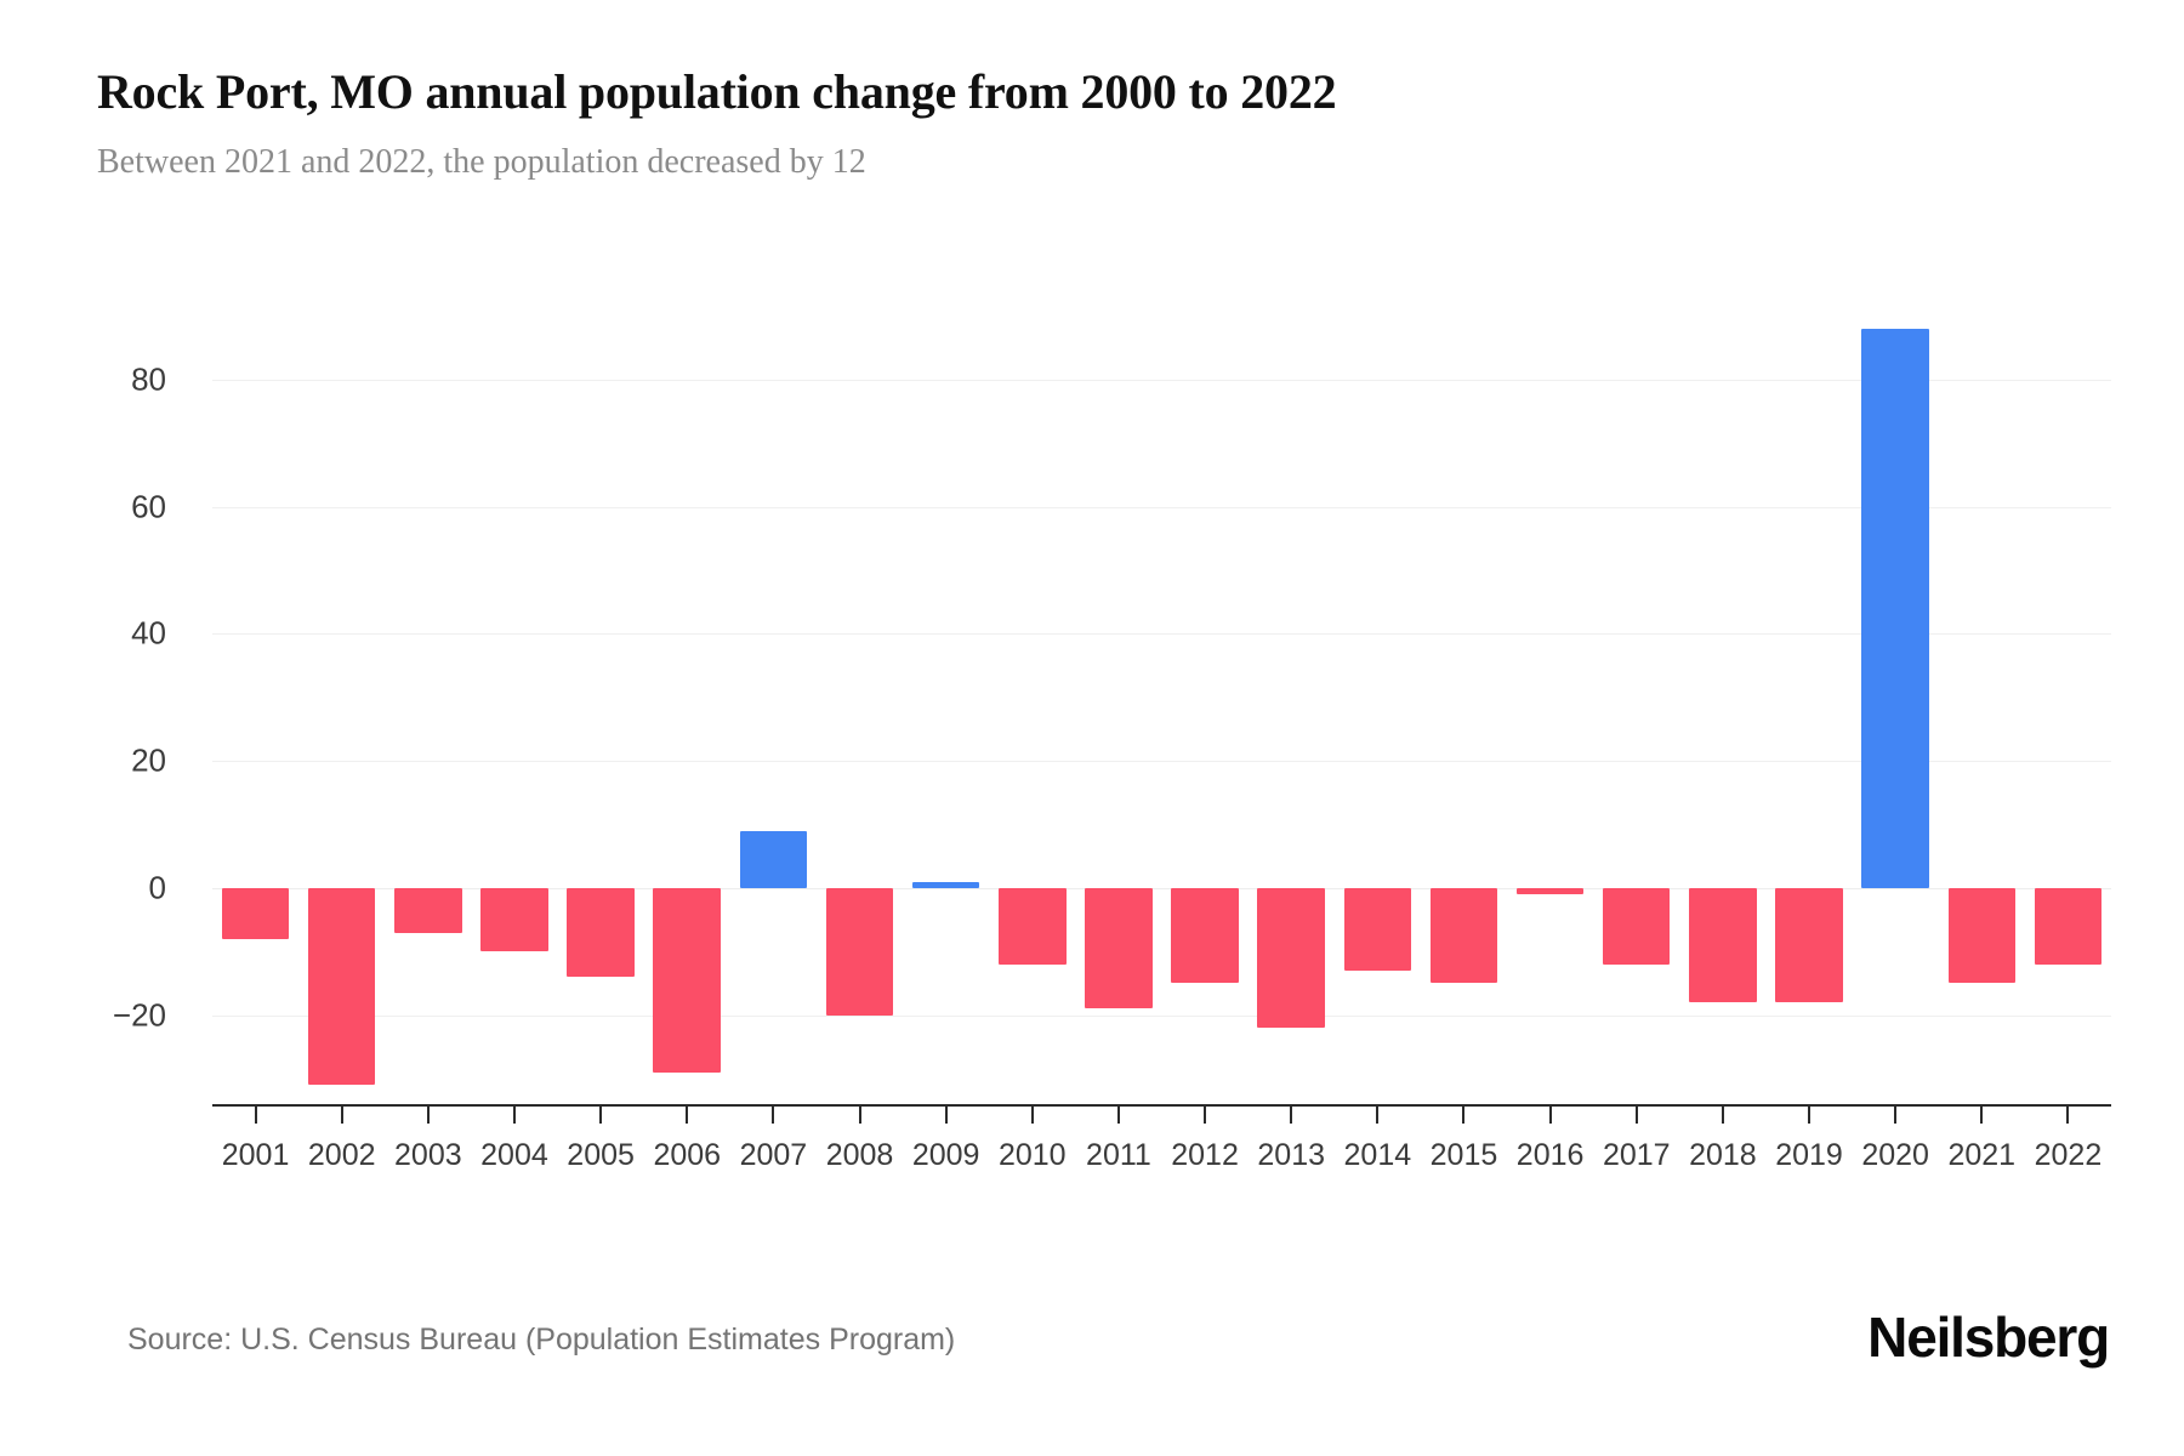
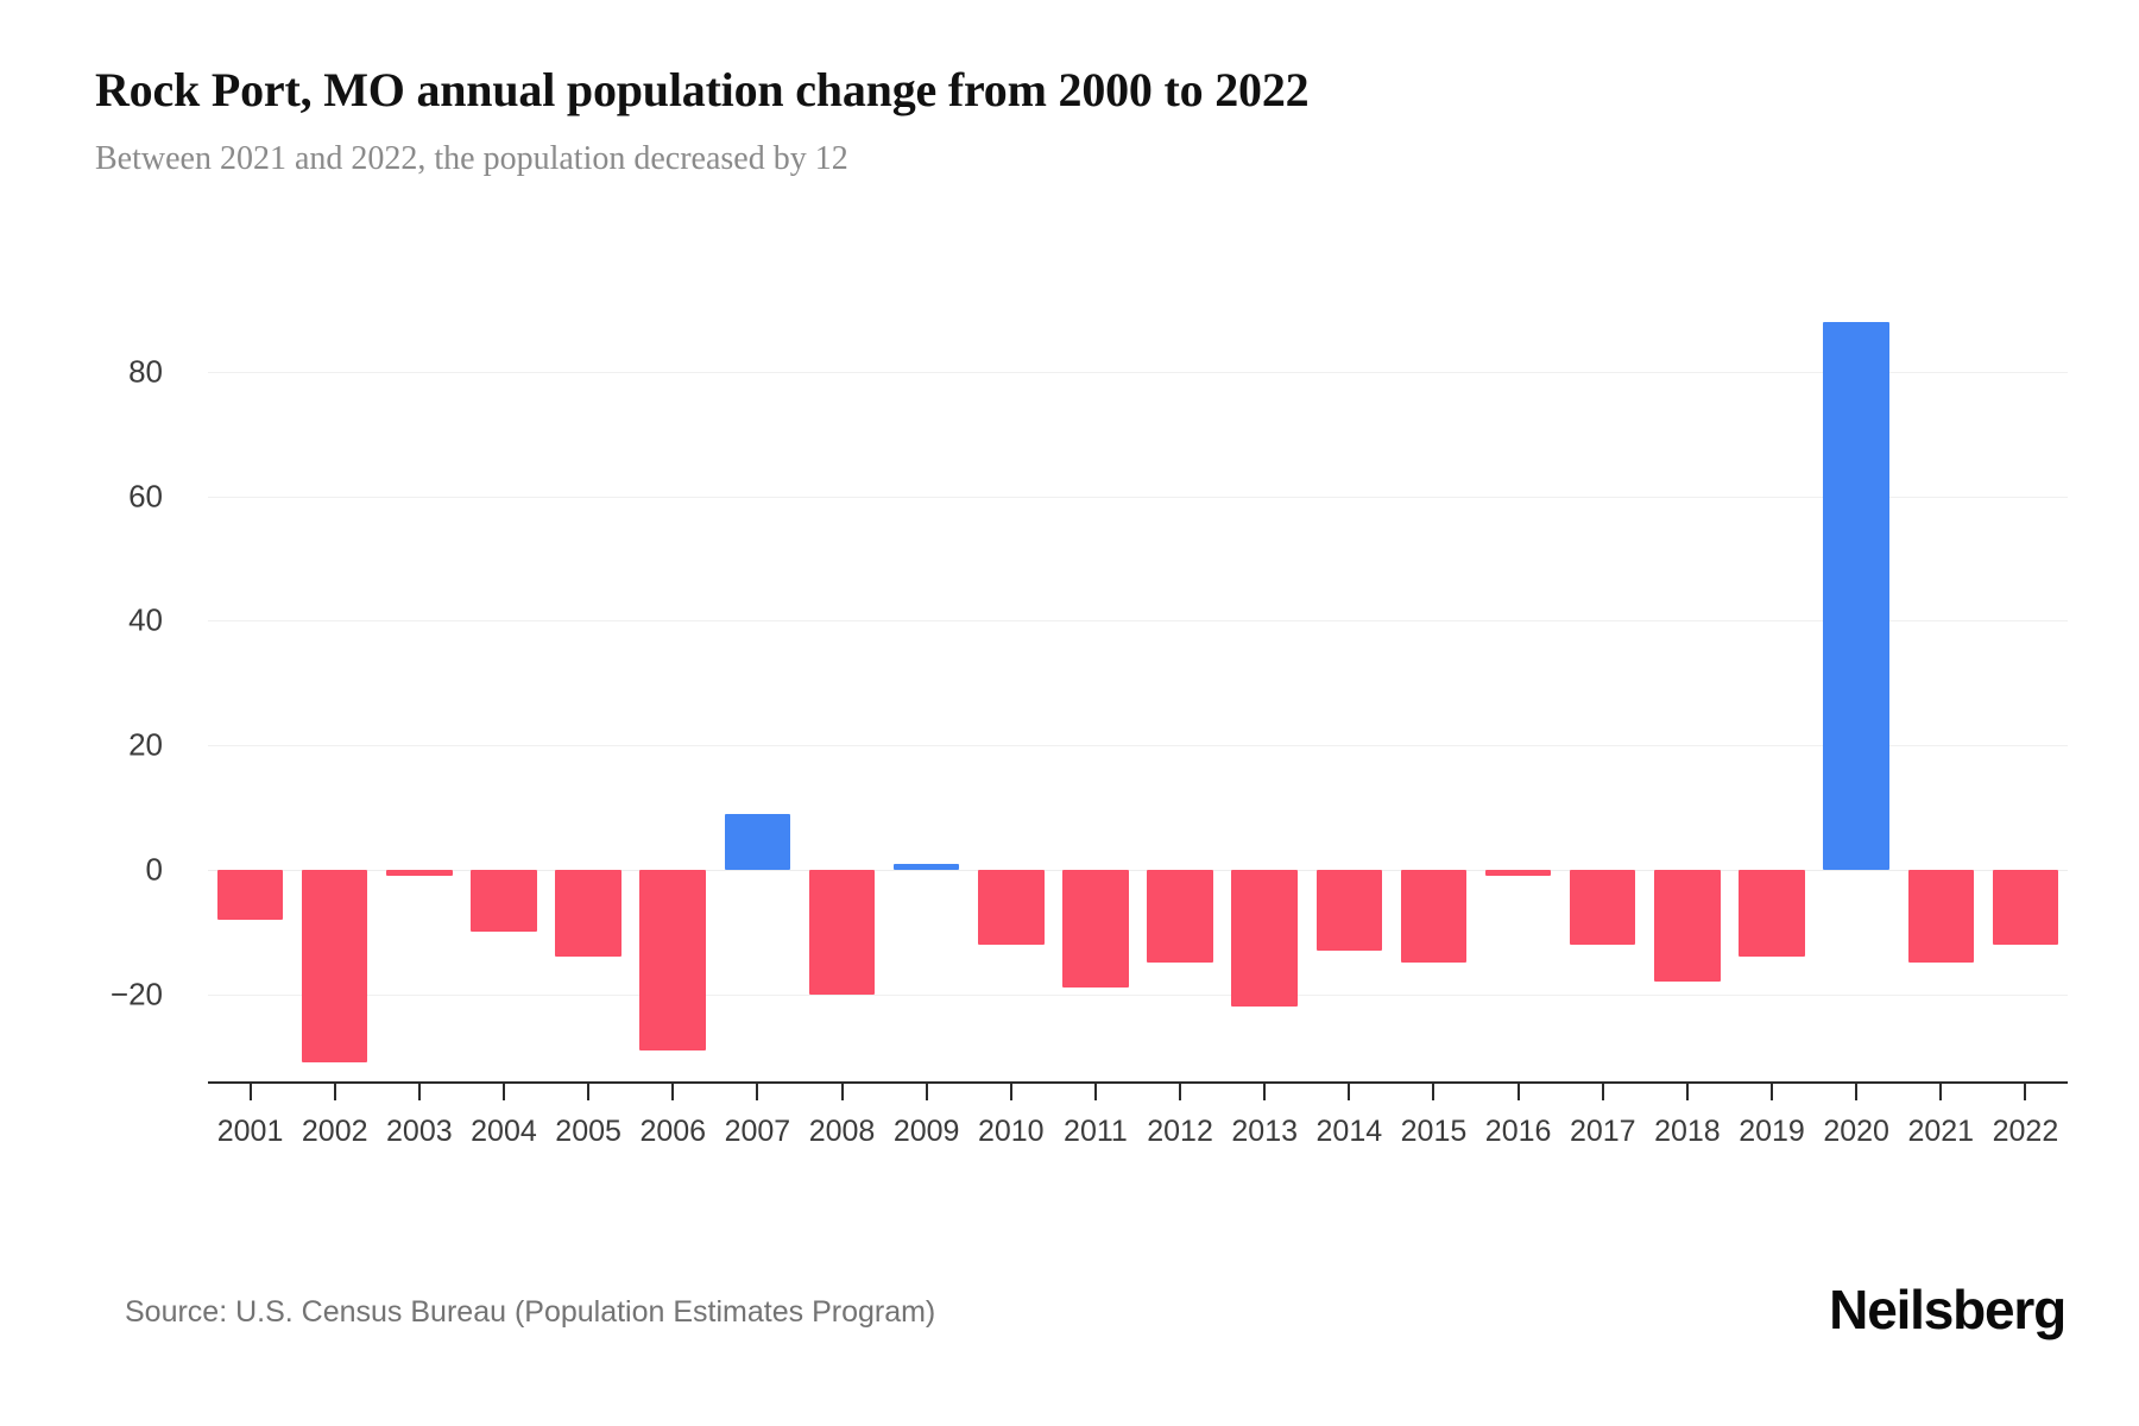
2003: -7 -> -1
2019: -18 -> -14
